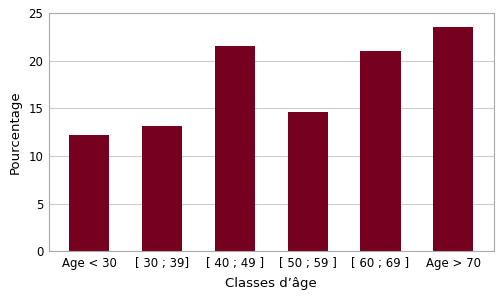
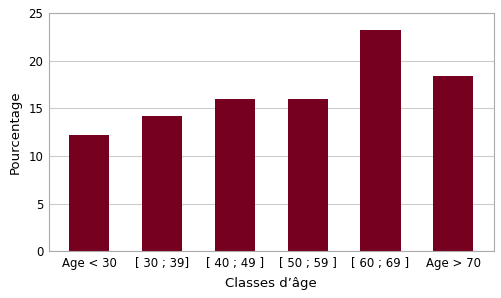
[ 30 ; 39]: 13.2 -> 14.2
[ 40 ; 49 ]: 21.6 -> 16.0
[ 50 ; 59 ]: 14.6 -> 16.0
[ 60 ; 69 ]: 21.0 -> 23.2
Age > 70: 23.6 -> 18.4
